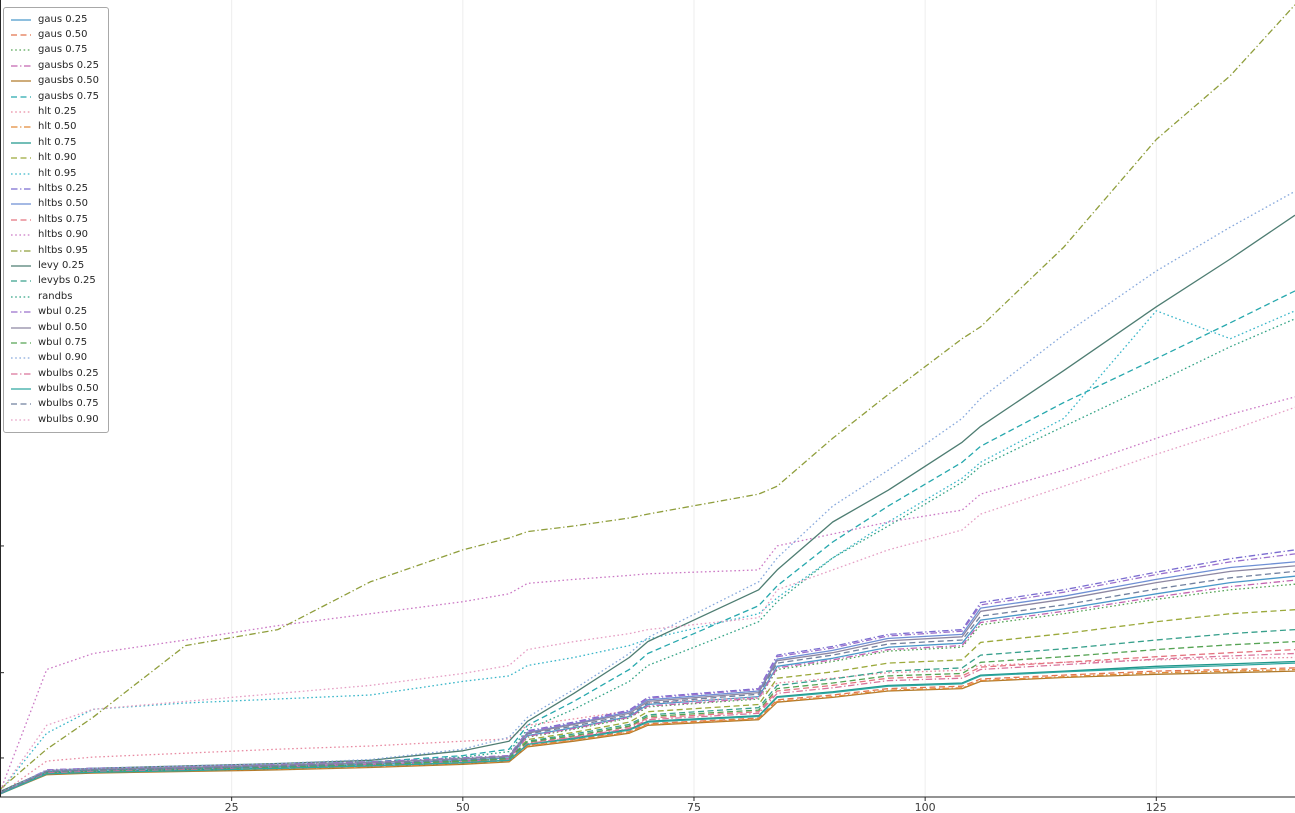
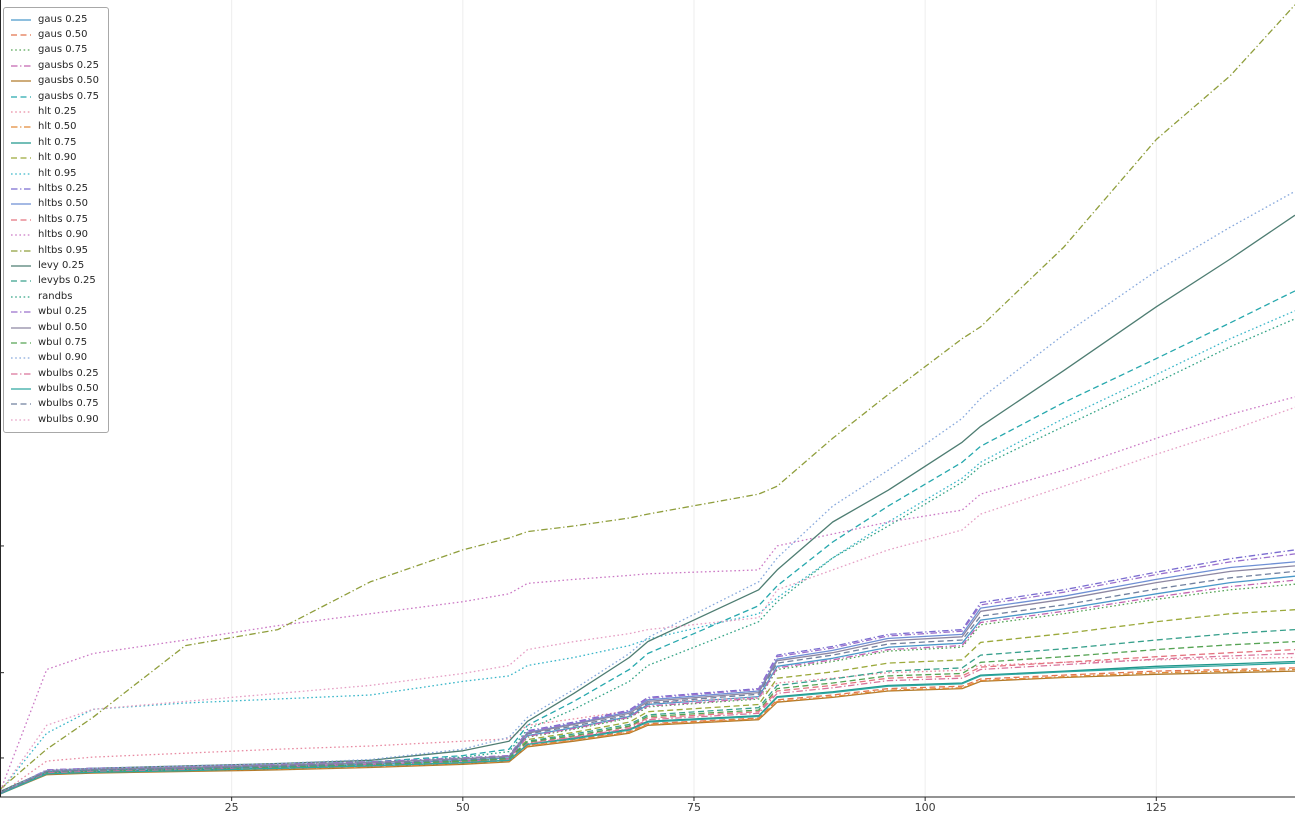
hlt 0.95/125: 61 -> 53
